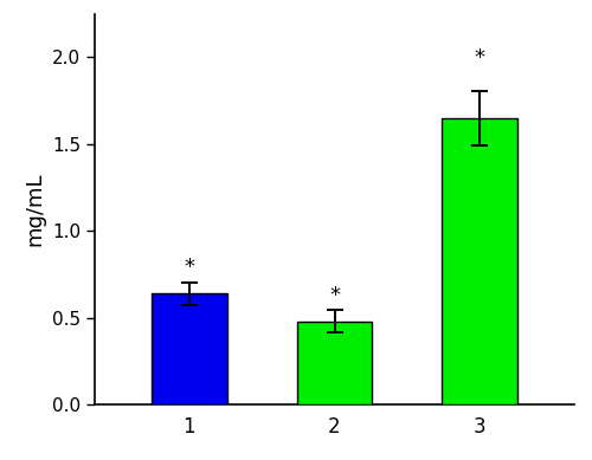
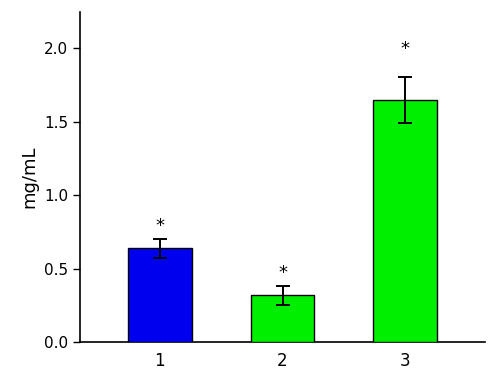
2: 0.48 -> 0.32
